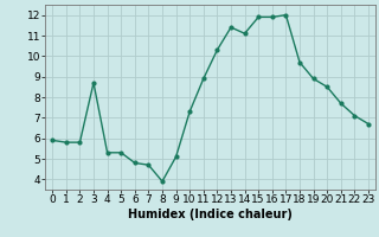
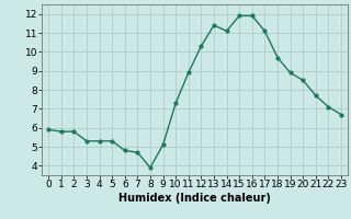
3: 8.7 -> 5.3
17: 12.0 -> 11.1
